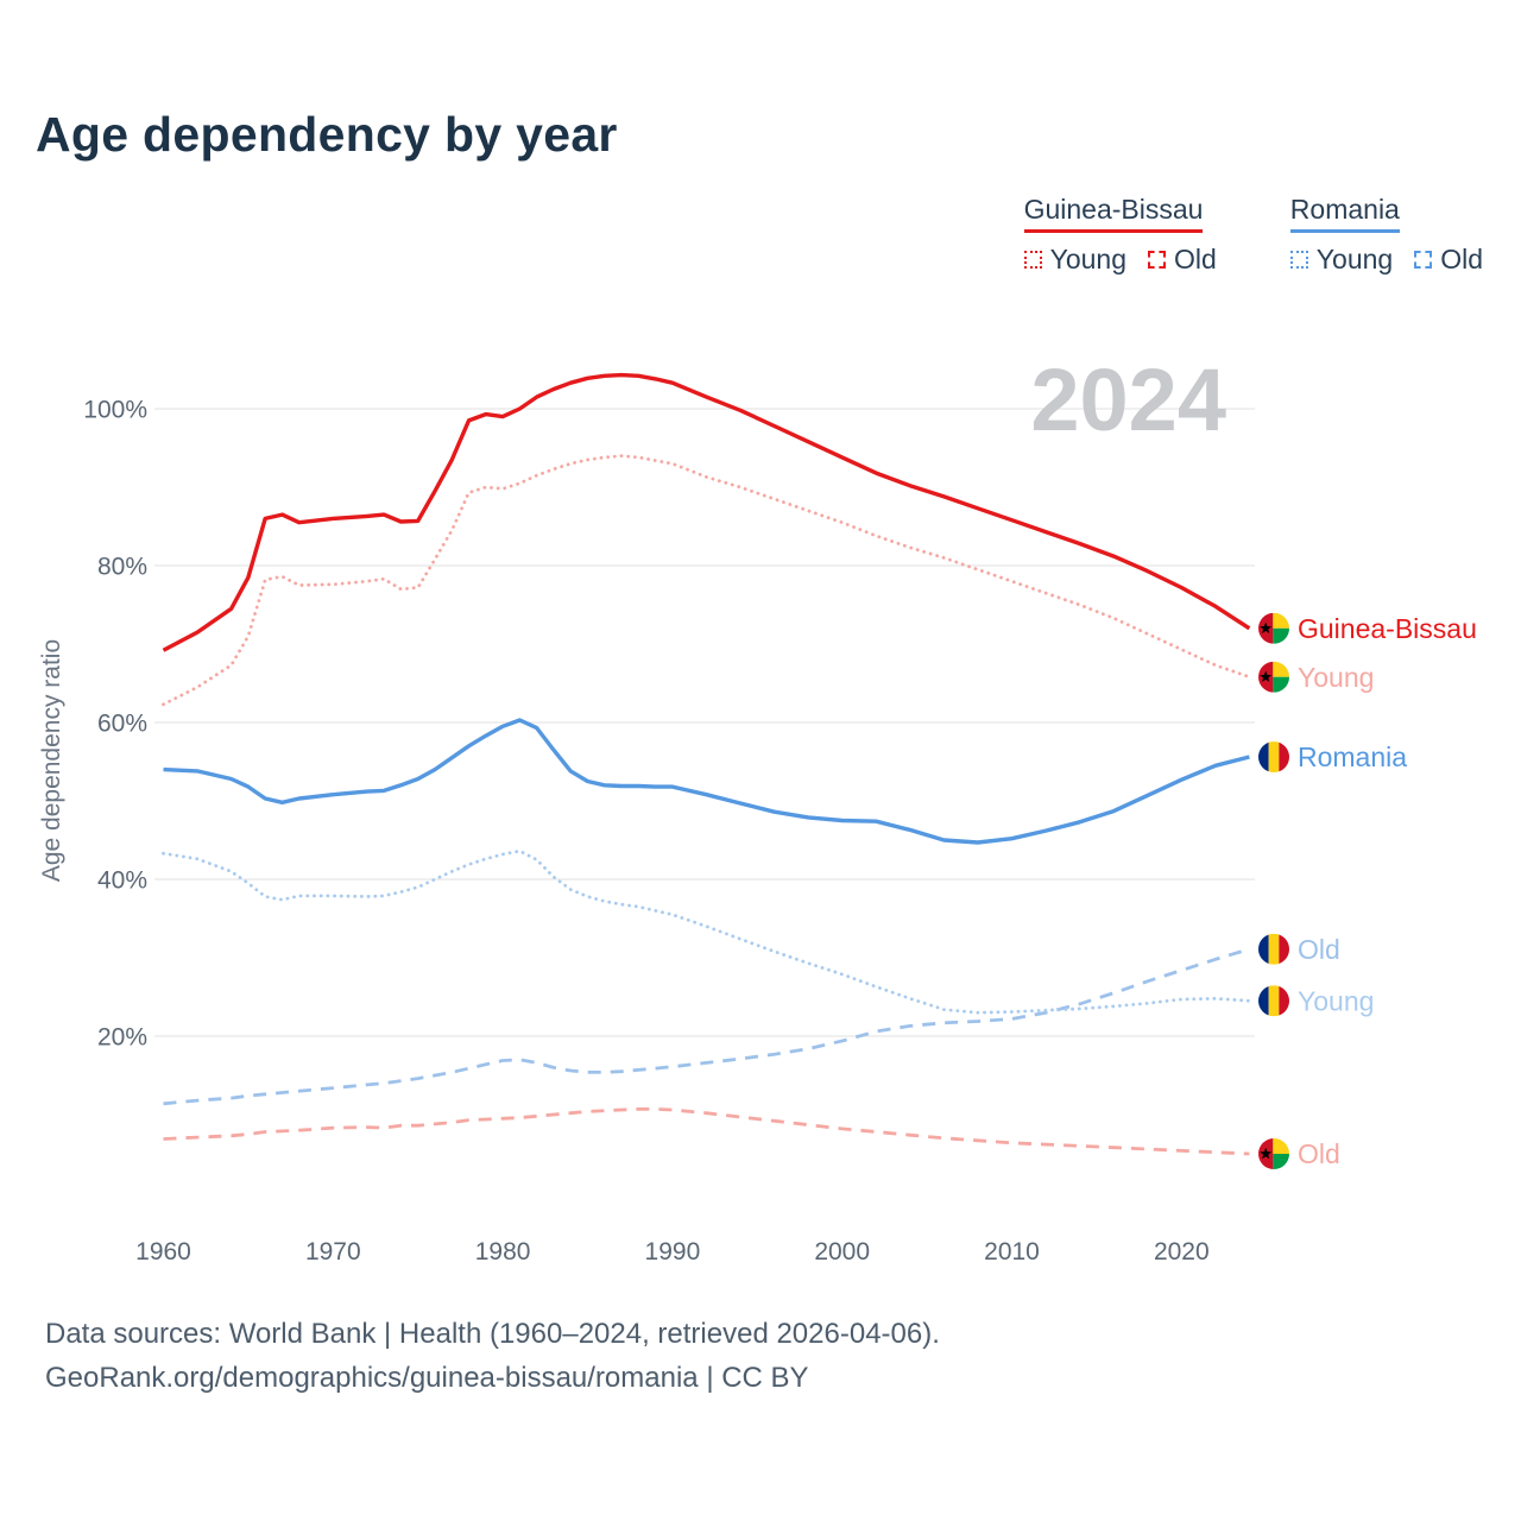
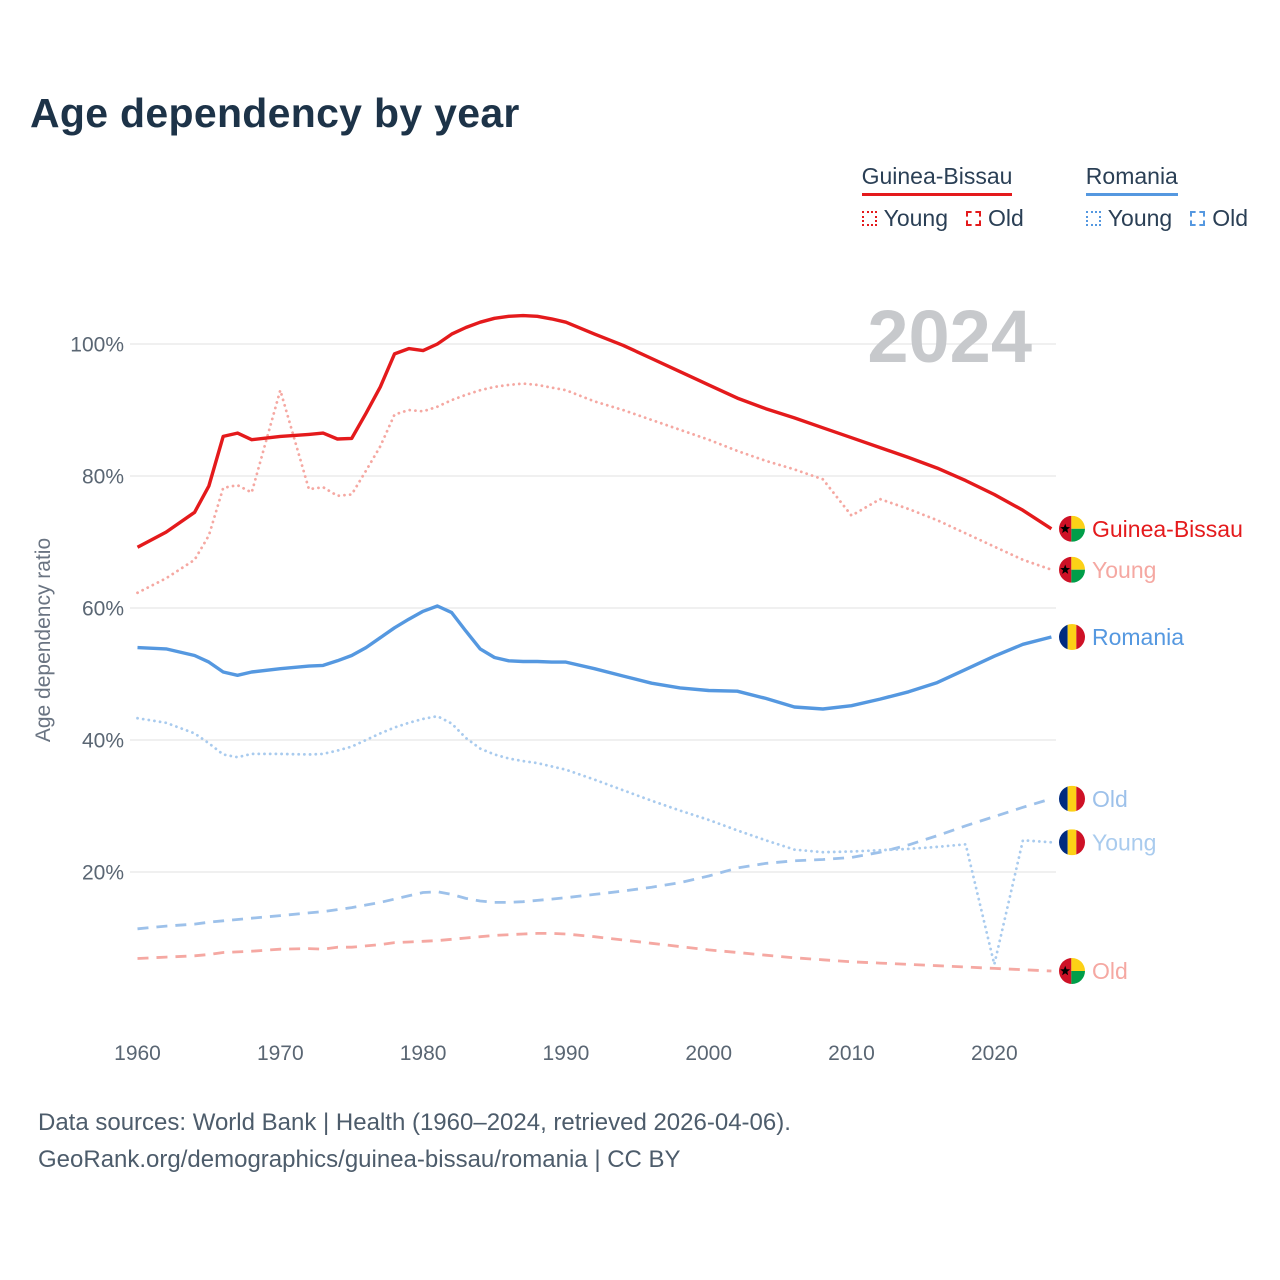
Guinea-Bissau Young/1970: 78% -> 93%
Guinea-Bissau Young/2010: 78% -> 74%
Romania Young/2020: 25% -> 6%
